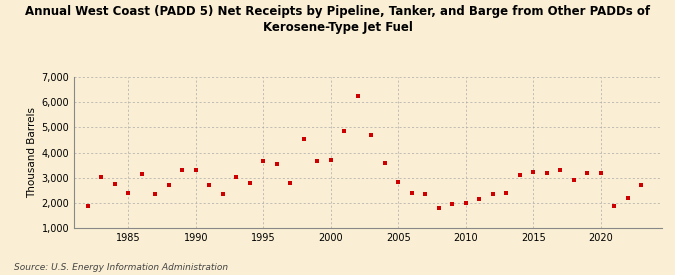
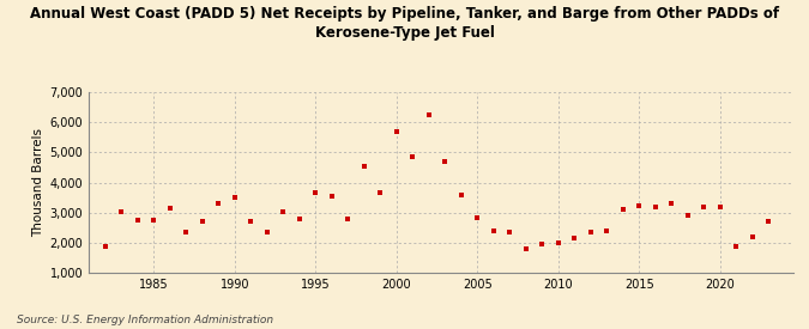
1985: 2,400 -> 2,750
1990: 3,300 -> 3,500
2000: 3,700 -> 5,700
